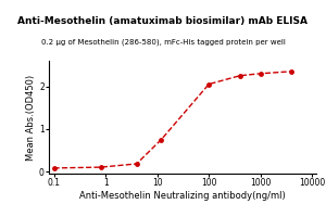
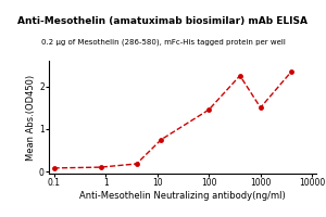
100: 2.05 -> 1.45
1000: 2.30 -> 1.50
